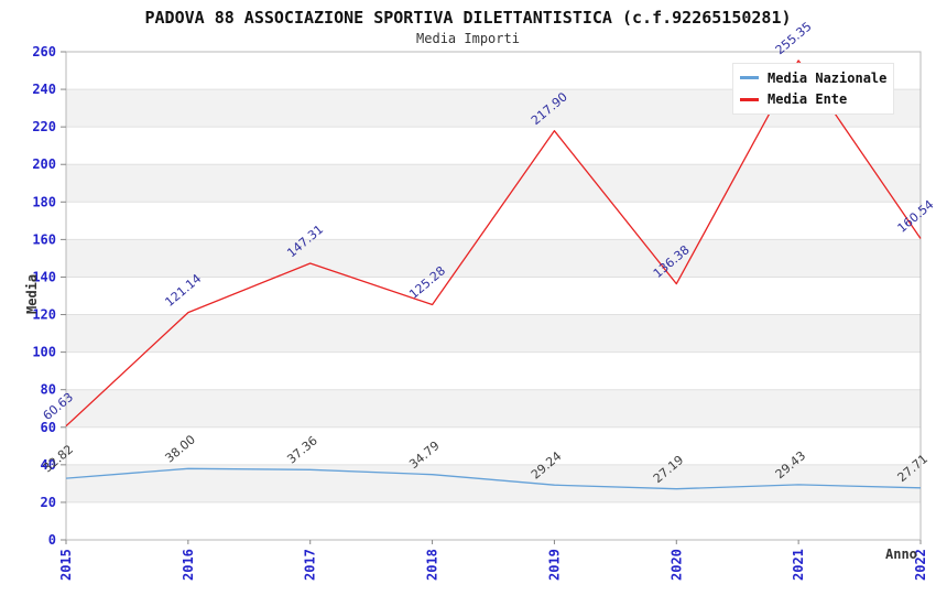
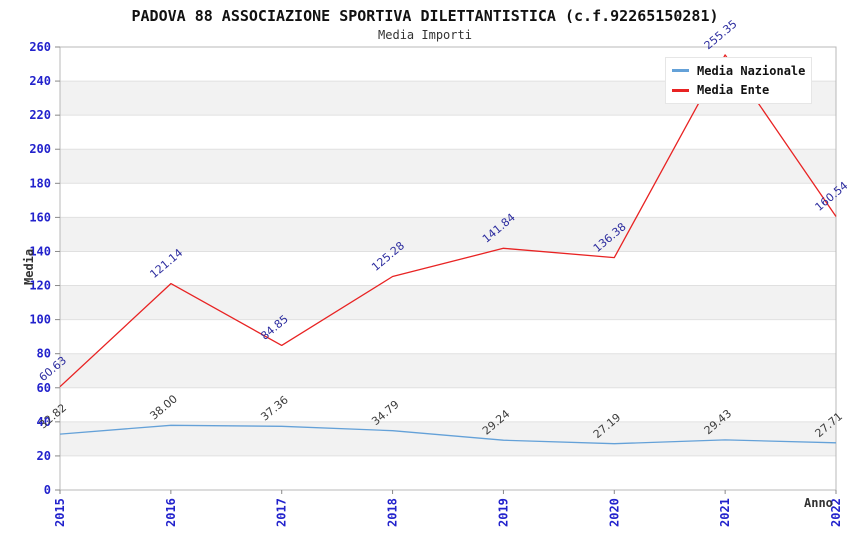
Media Ente/2017: 147.31 -> 84.85
Media Ente/2019: 217.90 -> 141.84
